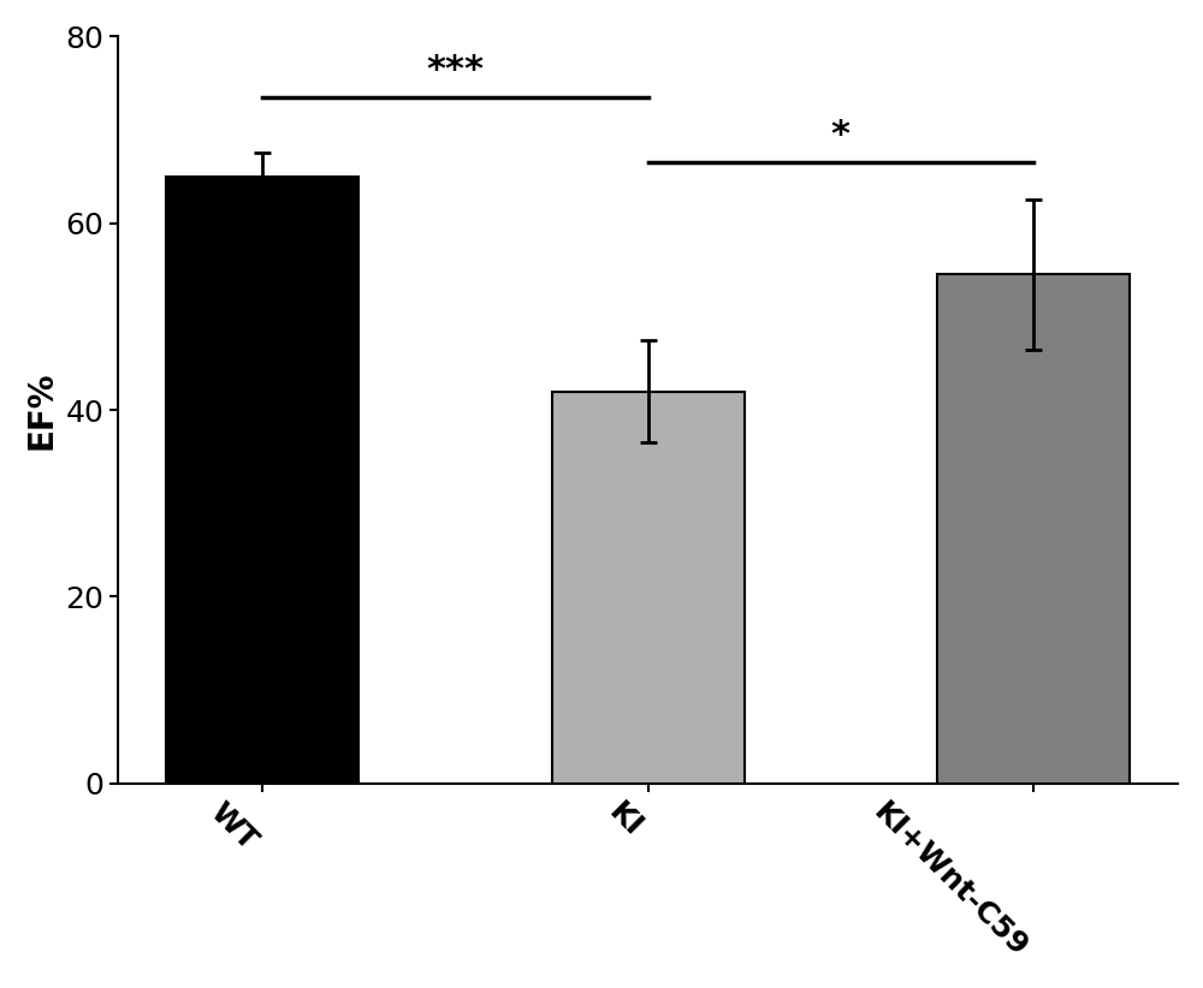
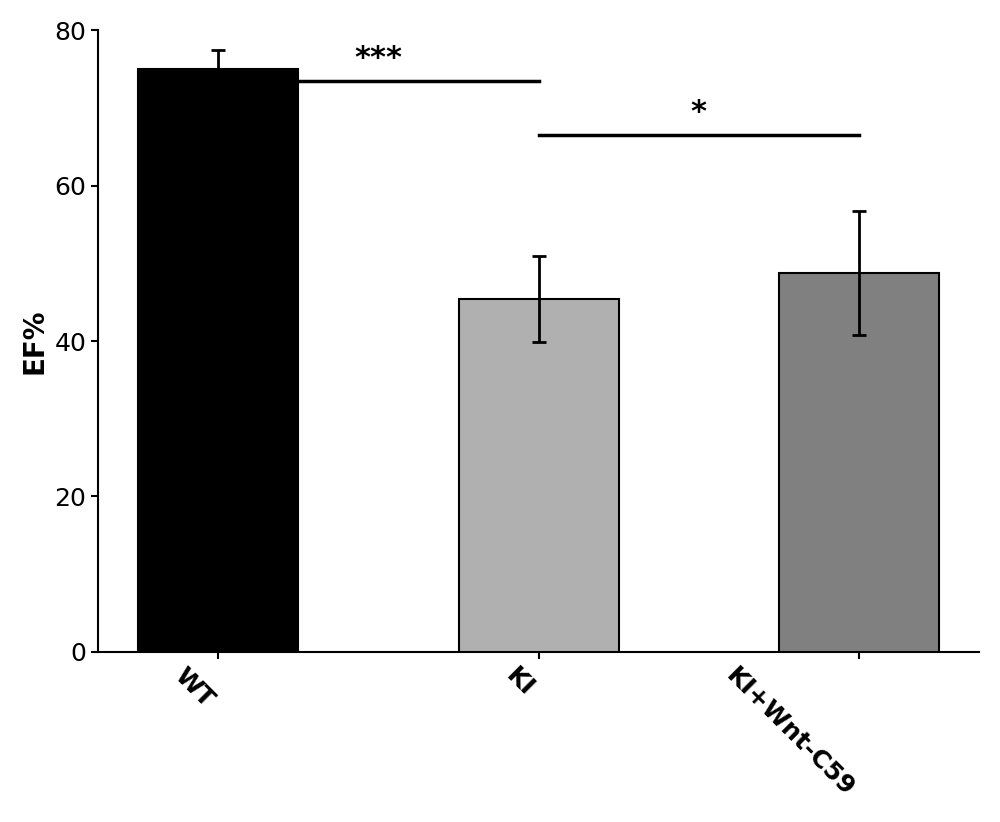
WT: 65.0 -> 75.0
KI: 42.0 -> 45.4
KI+Wnt-C59: 54.5 -> 48.8
